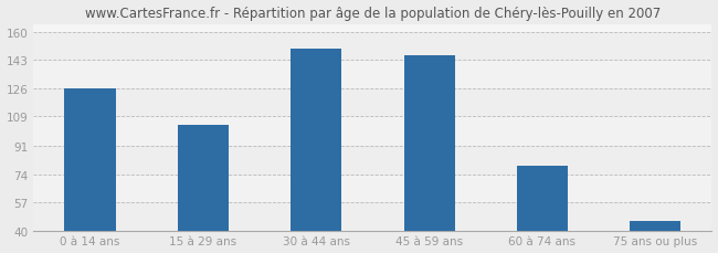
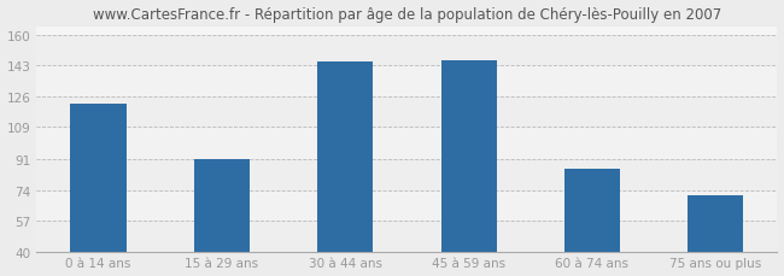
0 à 14 ans: 126 -> 122
15 à 29 ans: 104 -> 91
30 à 44 ans: 150 -> 145
60 à 74 ans: 79 -> 86
75 ans ou plus: 46 -> 71
